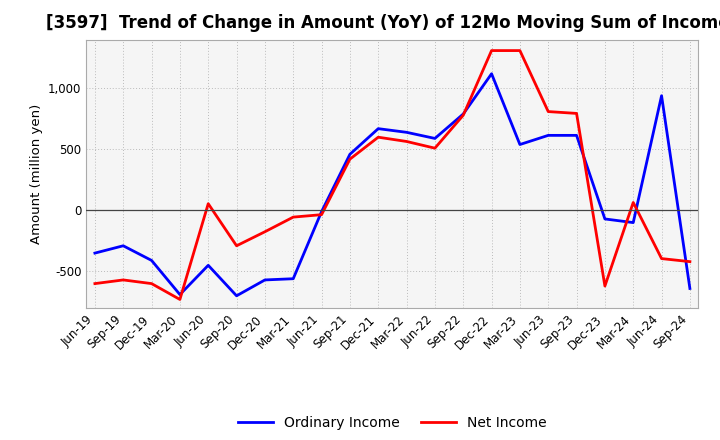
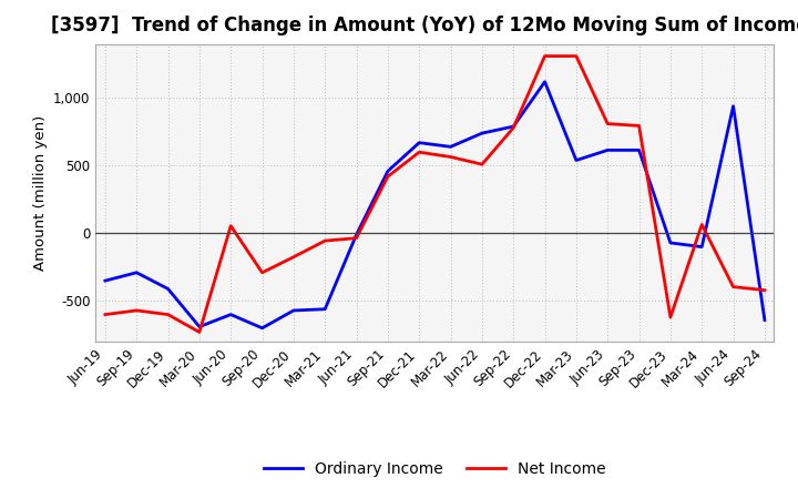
Ordinary Income/Jun-20: -450 -> -600
Ordinary Income/Jun-22: 590 -> 740
